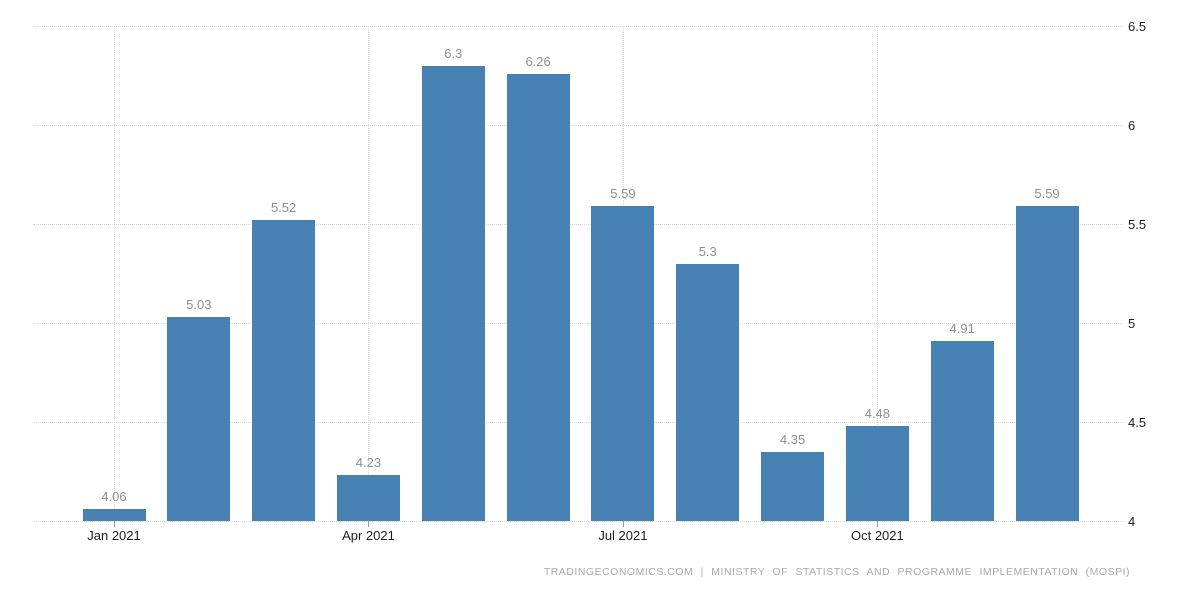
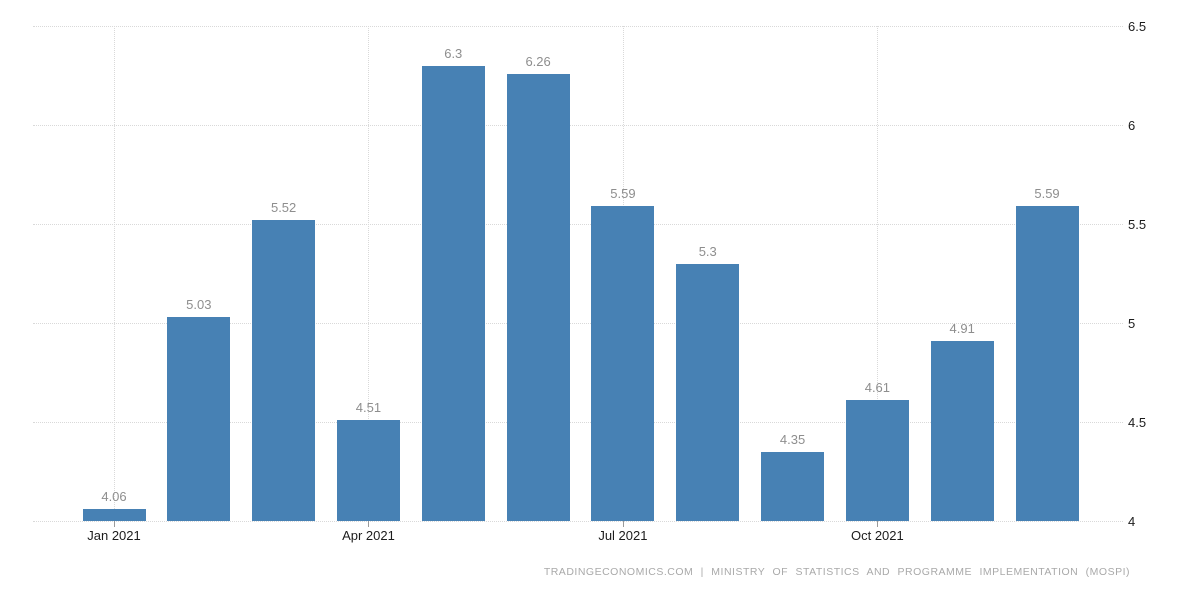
Apr 2021: 4.23 -> 4.51
Oct 2021: 4.48 -> 4.61
